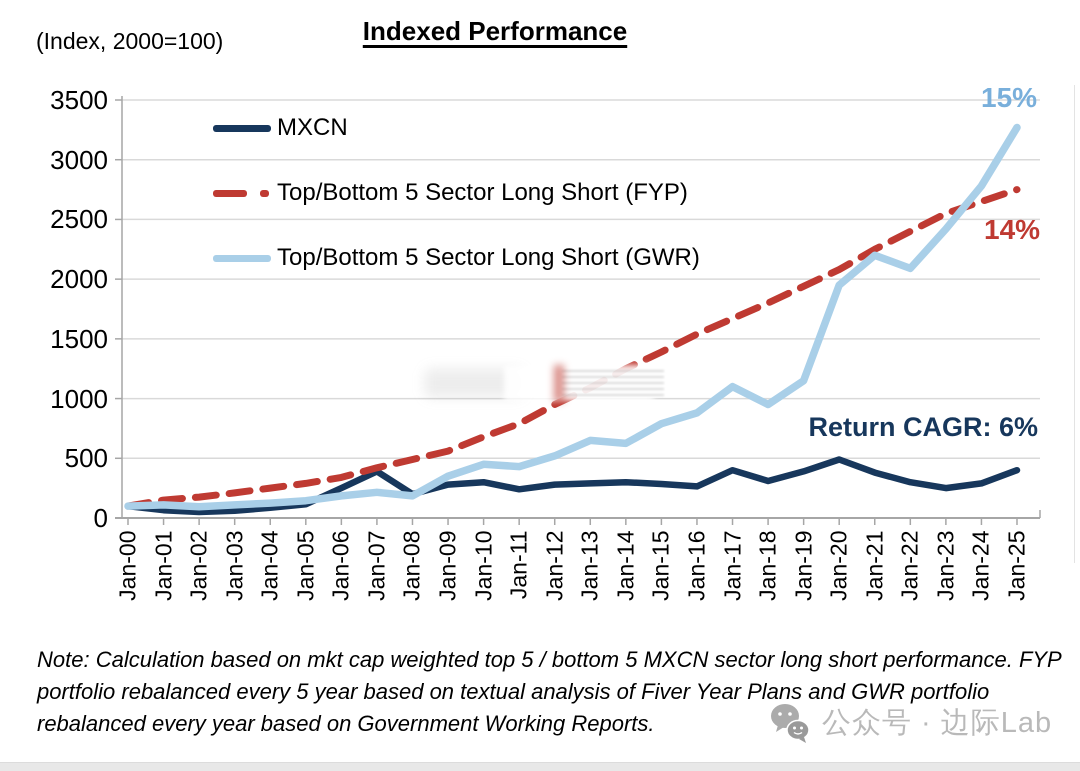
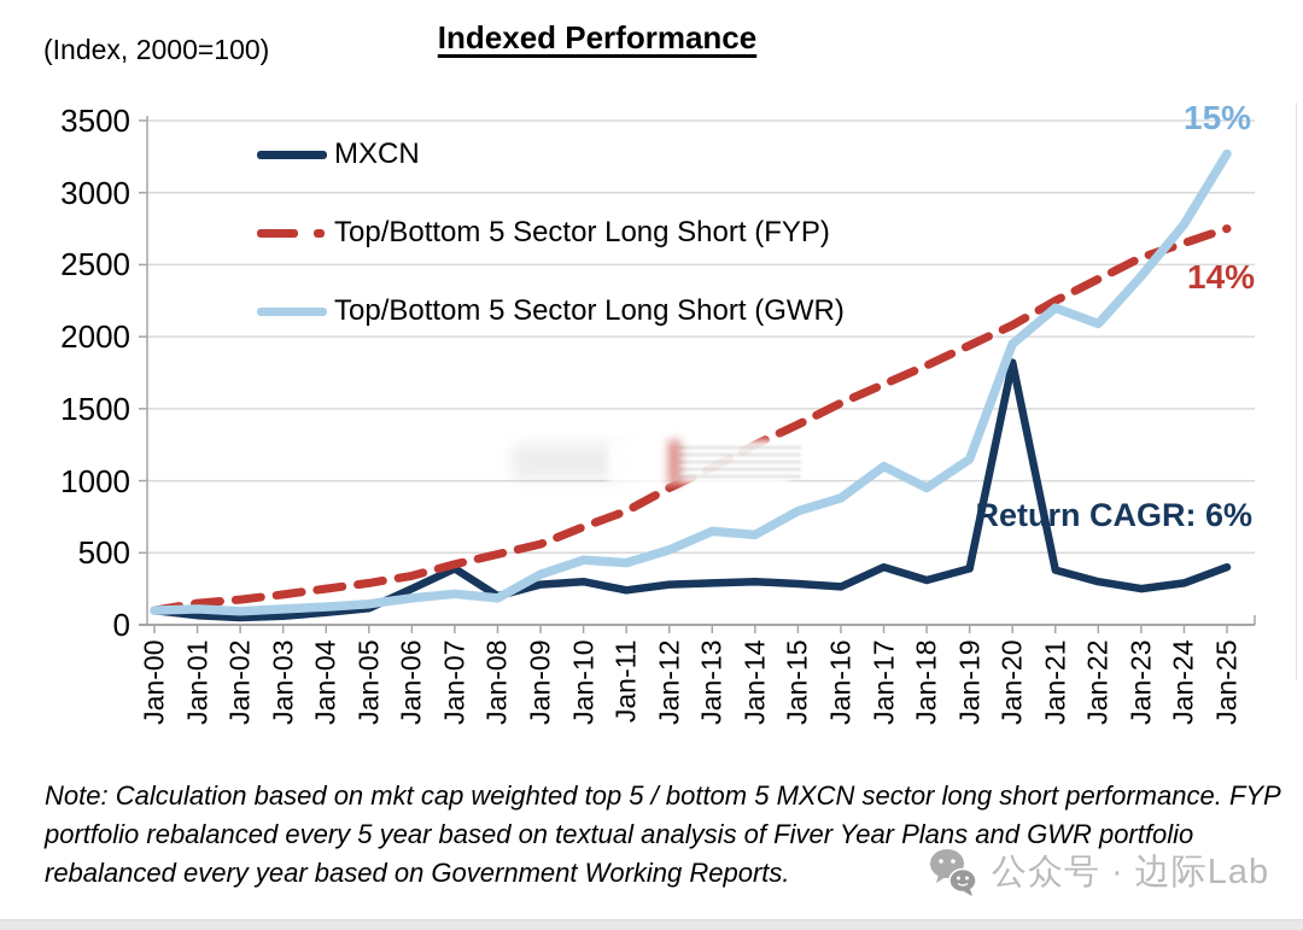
MXCN/Jan-20: 490 -> 1820
